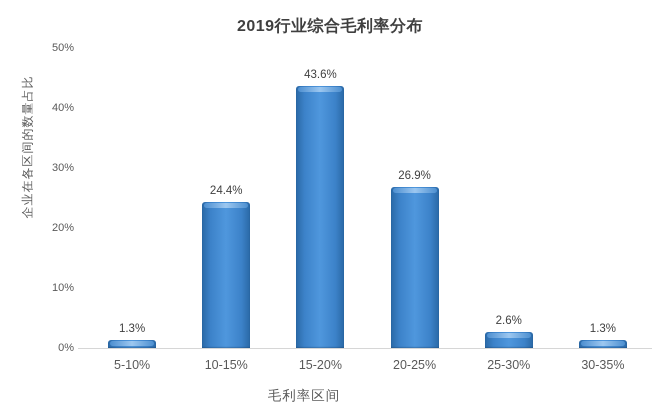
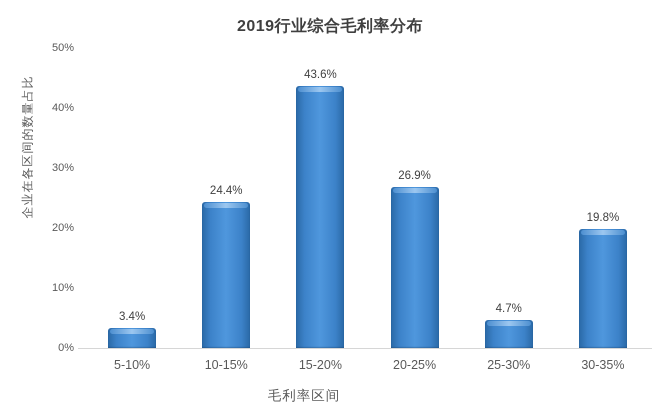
5-10%: 1.3% -> 3.4%
25-30%: 2.6% -> 4.7%
30-35%: 1.3% -> 19.8%
